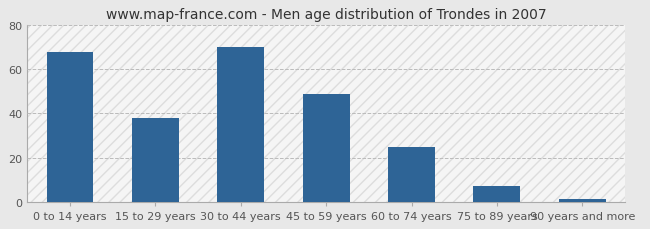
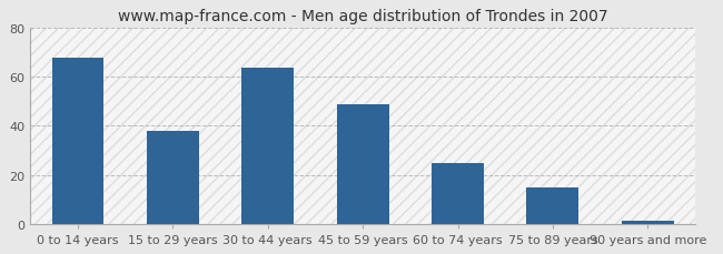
30 to 44 years: 70 -> 64
75 to 89 years: 7 -> 15
